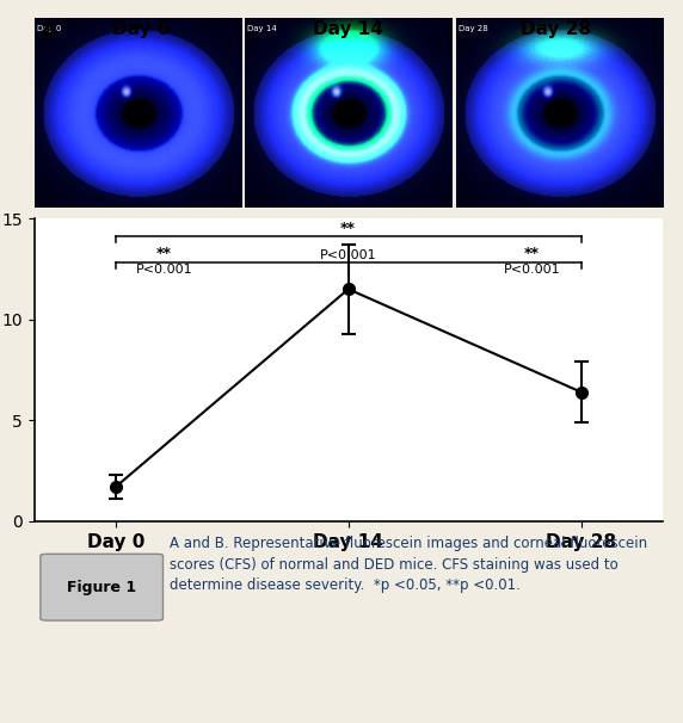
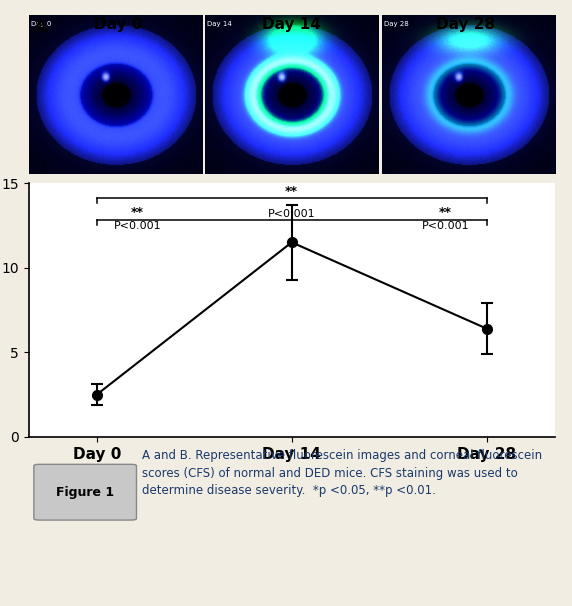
Day 0: 1.7 -> 2.5
